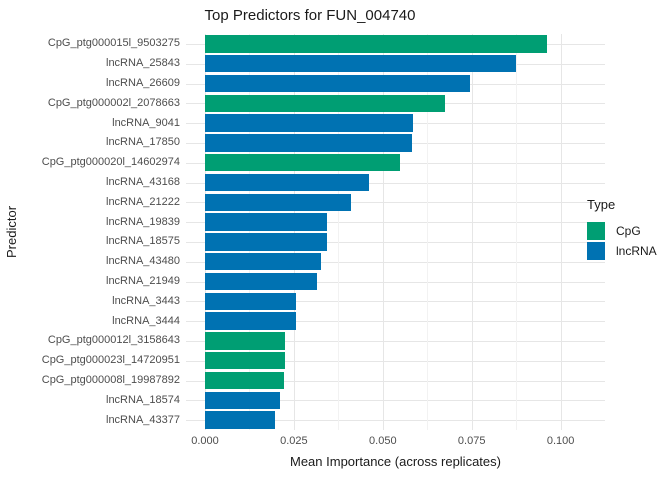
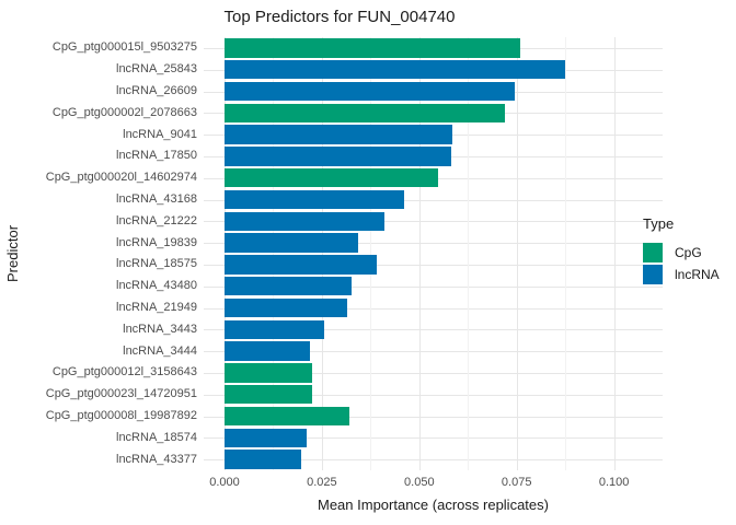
CpG_ptg000015l_9503275: 0.096 -> 0.076
CpG_ptg000002l_2078663: 0.068 -> 0.072
lncRNA_18575: 0.034 -> 0.039
lncRNA_3444: 0.026 -> 0.022
CpG_ptg000008l_19987892: 0.022 -> 0.032
